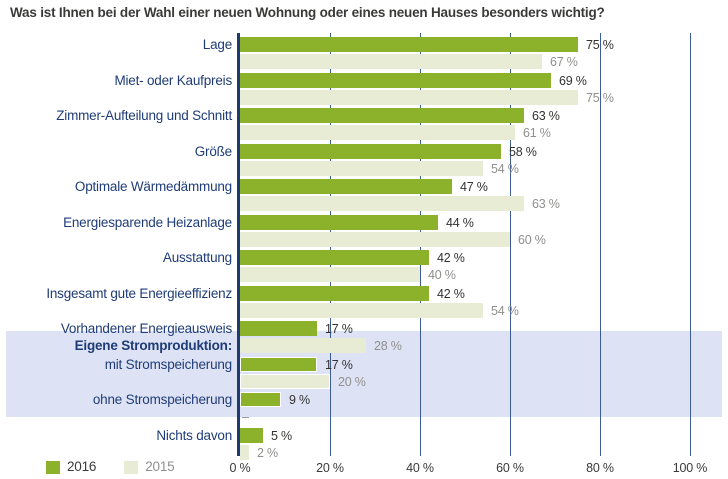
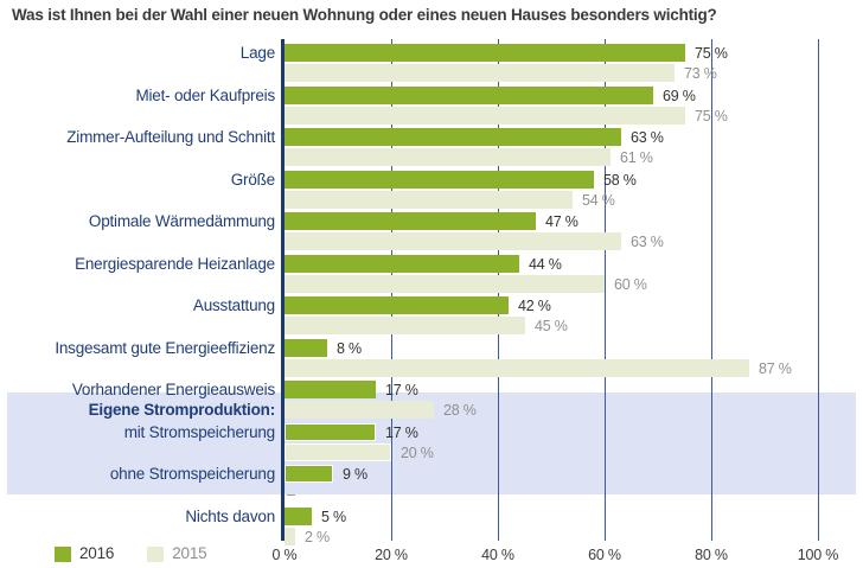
2015/Lage: 67 -> 73
2015/Ausstattung: 40 -> 45
2016/Insgesamt gute Energieeffizienz: 42 -> 8
2015/Insgesamt gute Energieeffizienz: 54 -> 87
